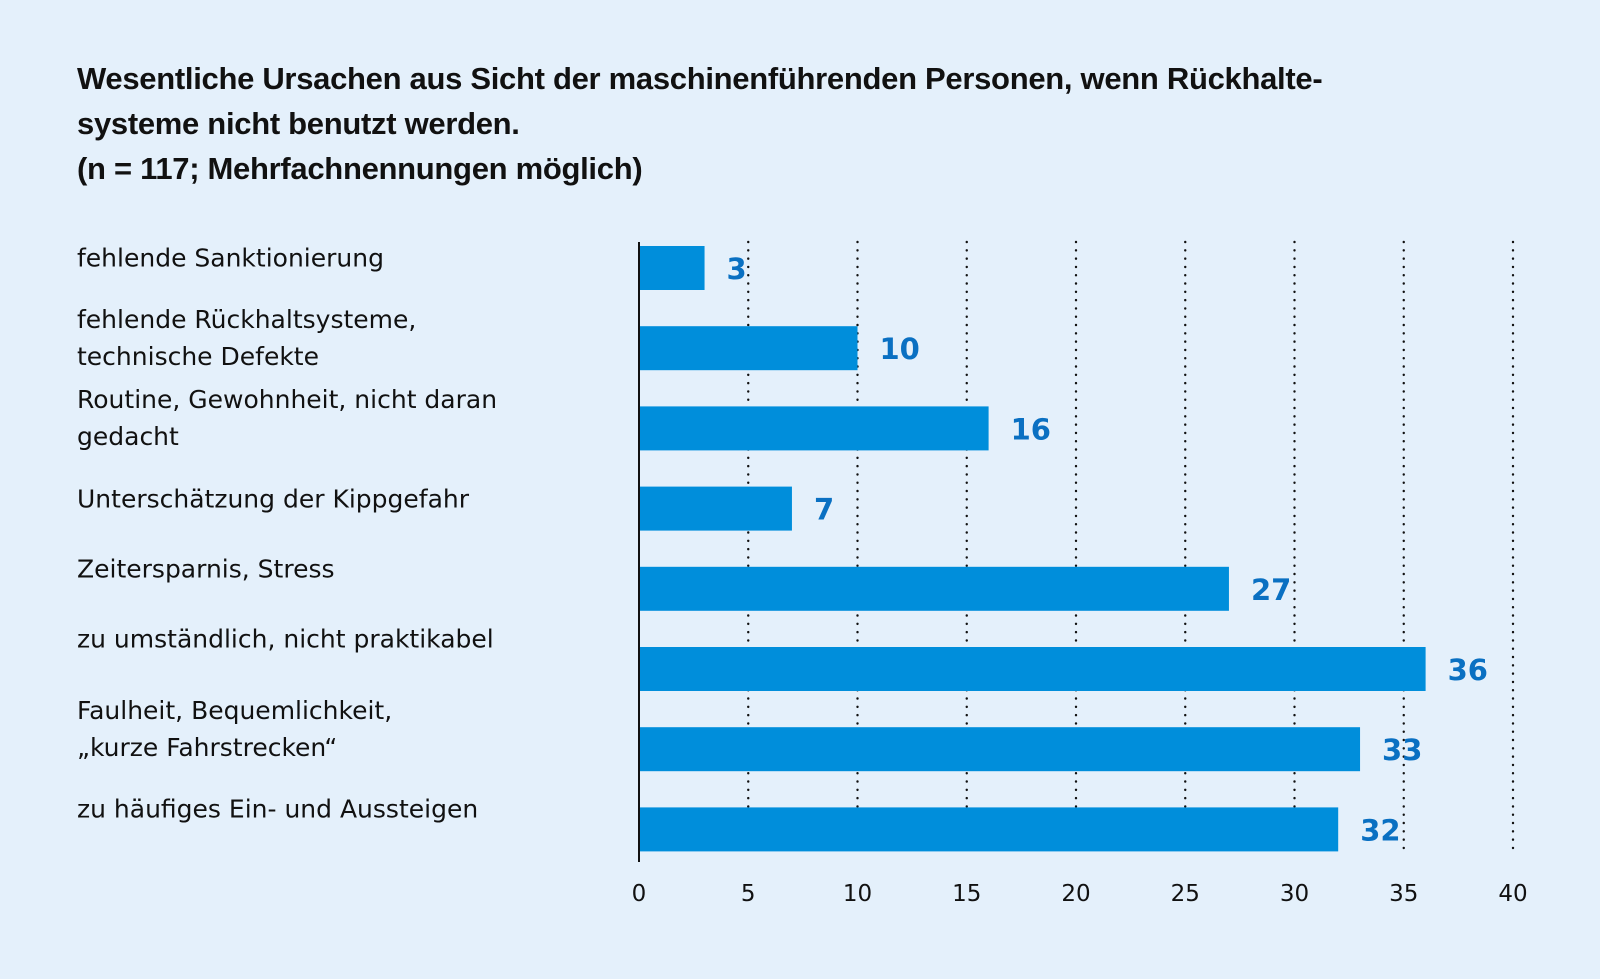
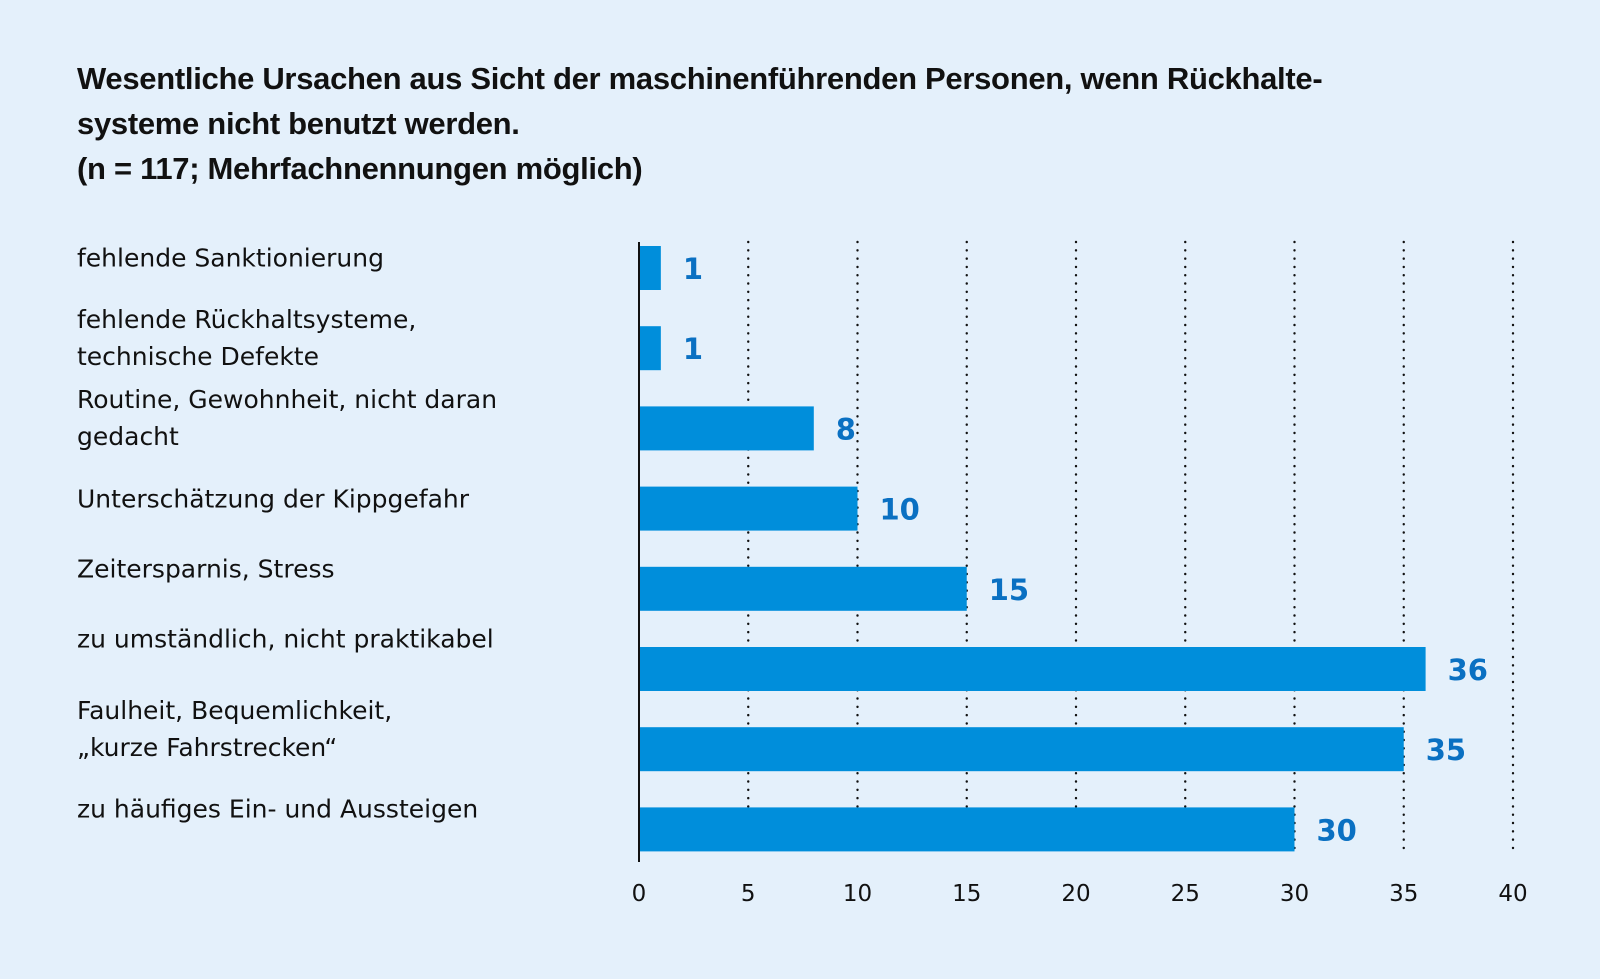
fehlende Sanktionierung: 3 -> 1
fehlende Rückhaltsysteme, technische Defekte: 10 -> 1
Routine, Gewohnheit, nicht daran gedacht: 16 -> 8
Unterschätzung der Kippgefahr: 7 -> 10
Zeitersparnis, Stress: 27 -> 15
Faulheit, Bequemlichkeit, „kurze Fahrstrecken“: 33 -> 35
zu häufiges Ein- und Aussteigen: 32 -> 30
